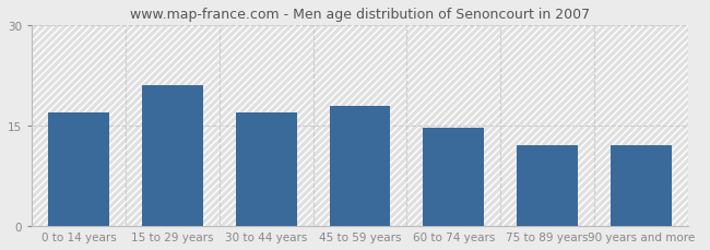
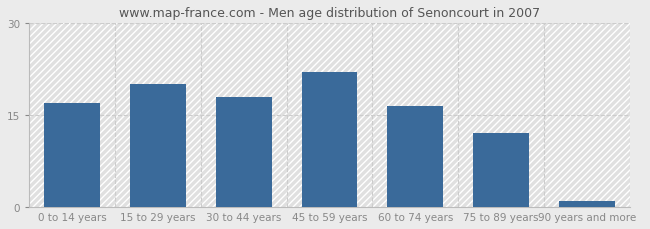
15 to 29 years: 21.0 -> 20.0
30 to 44 years: 17.0 -> 18.0
45 to 59 years: 18.0 -> 22.0
60 to 74 years: 14.6 -> 16.5
90 years and more: 12.0 -> 1.0
